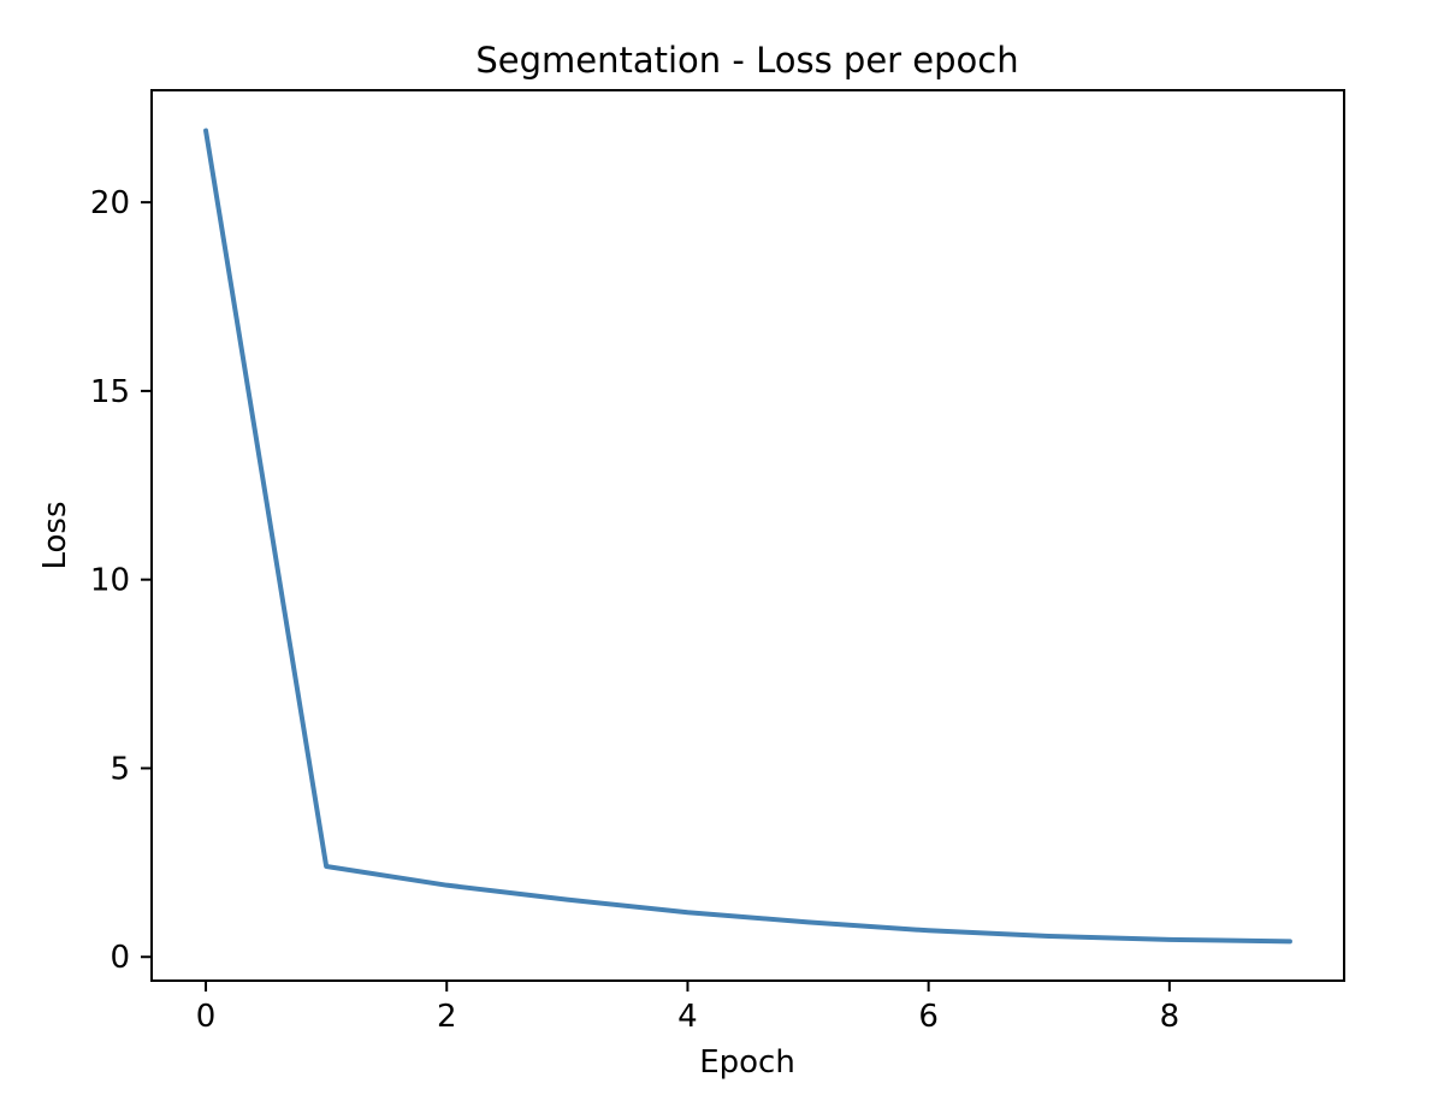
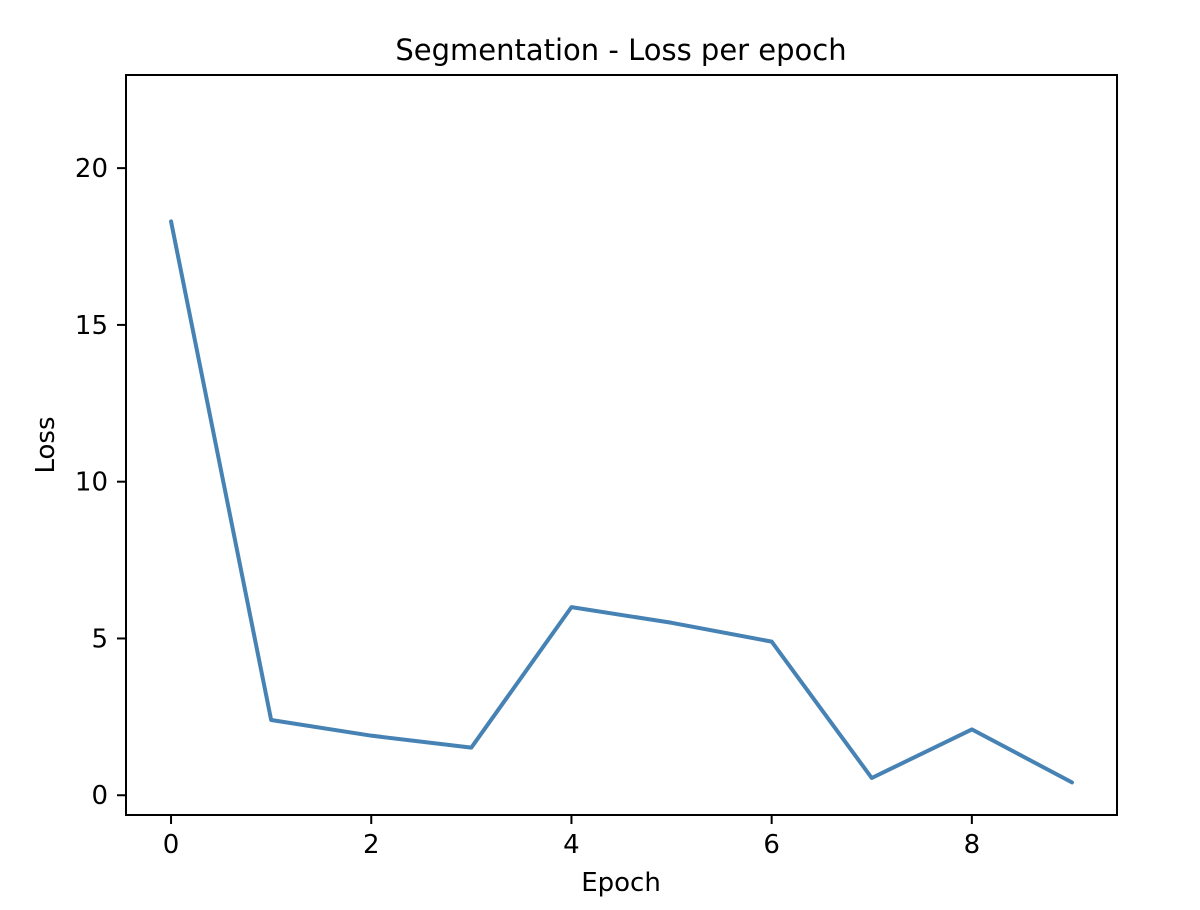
0: 21.9 -> 18.3
4: 1.2 -> 6.0
5: 0.9 -> 5.5
6: 0.7 -> 4.9
8: 0.5 -> 2.1
